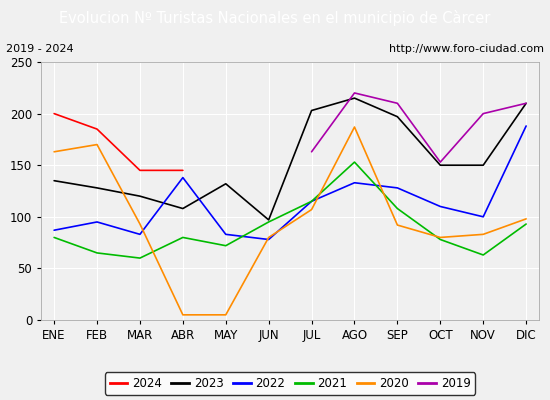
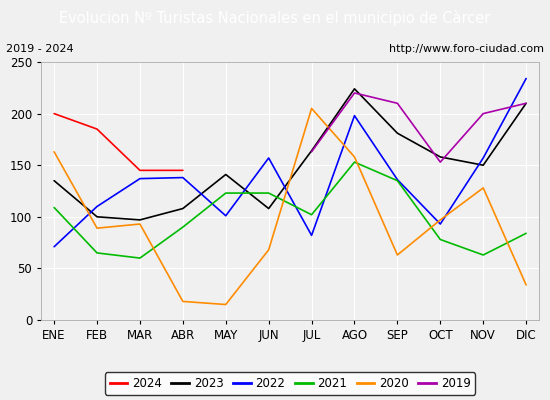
2022/ENE: 87 -> 71
2021/ENE: 80 -> 109
2023/FEB: 128 -> 100
2022/FEB: 95 -> 110
2020/FEB: 170 -> 89
2023/MAR: 120 -> 97
2022/MAR: 83 -> 137
2021/ABR: 80 -> 90
2020/ABR: 5 -> 18
2023/MAY: 132 -> 141
2022/MAY: 83 -> 101
2021/MAY: 72 -> 123
2020/MAY: 5 -> 15
2023/JUN: 97 -> 108
2022/JUN: 78 -> 157
2021/JUN: 95 -> 123
2020/JUN: 80 -> 68
2023/JUL: 203 -> 164
2022/JUL: 115 -> 82
2021/JUL: 115 -> 102
2020/JUL: 107 -> 205
2023/AGO: 215 -> 224
2022/AGO: 133 -> 198
2020/AGO: 187 -> 158
2023/SEP: 197 -> 181
2022/SEP: 128 -> 136
2021/SEP: 108 -> 135
2020/SEP: 92 -> 63
2023/OCT: 150 -> 158
2022/OCT: 110 -> 93
2020/OCT: 80 -> 97
2022/NOV: 100 -> 157
2020/NOV: 83 -> 128
2022/DIC: 188 -> 234
2021/DIC: 93 -> 84
2020/DIC: 98 -> 34
